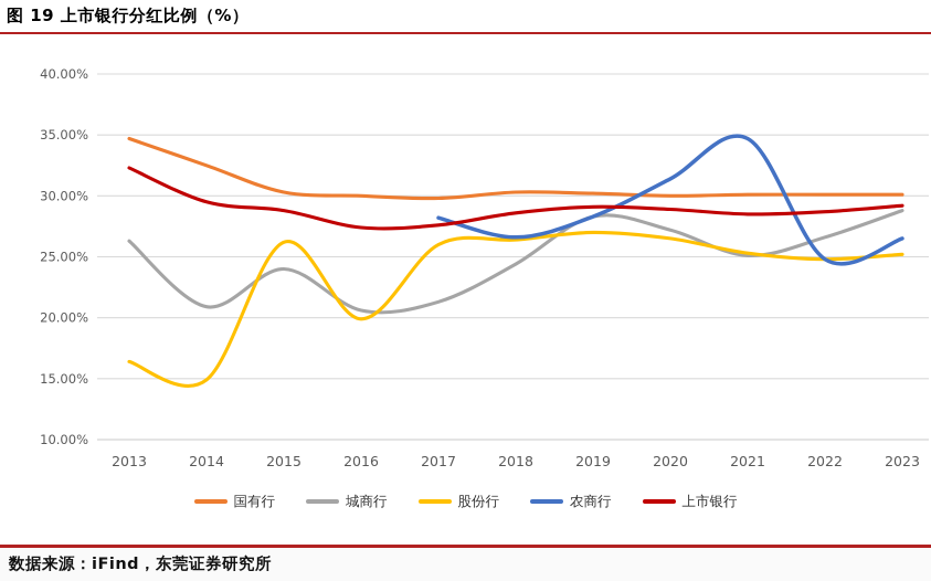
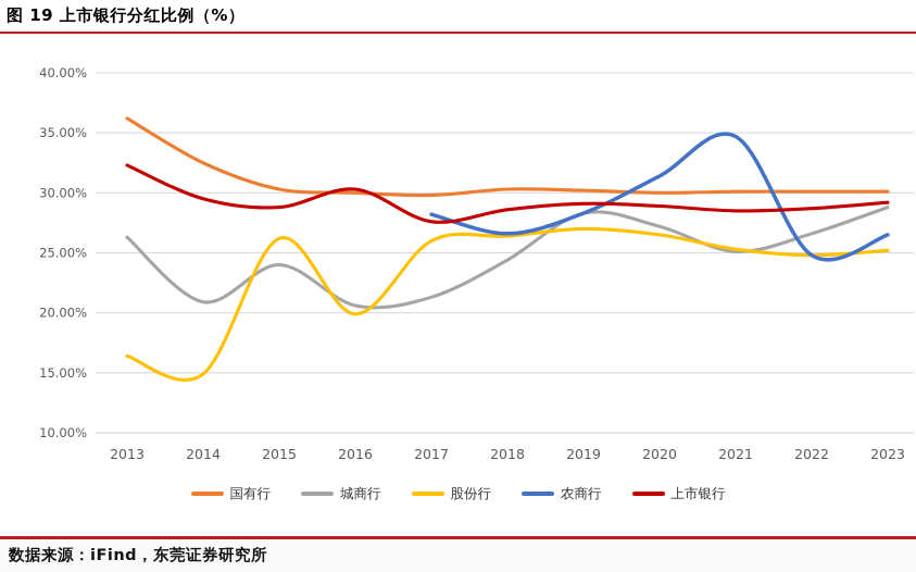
国有行/2013: 34.7% -> 36.2%
上市银行/2016: 27.4% -> 30.3%
